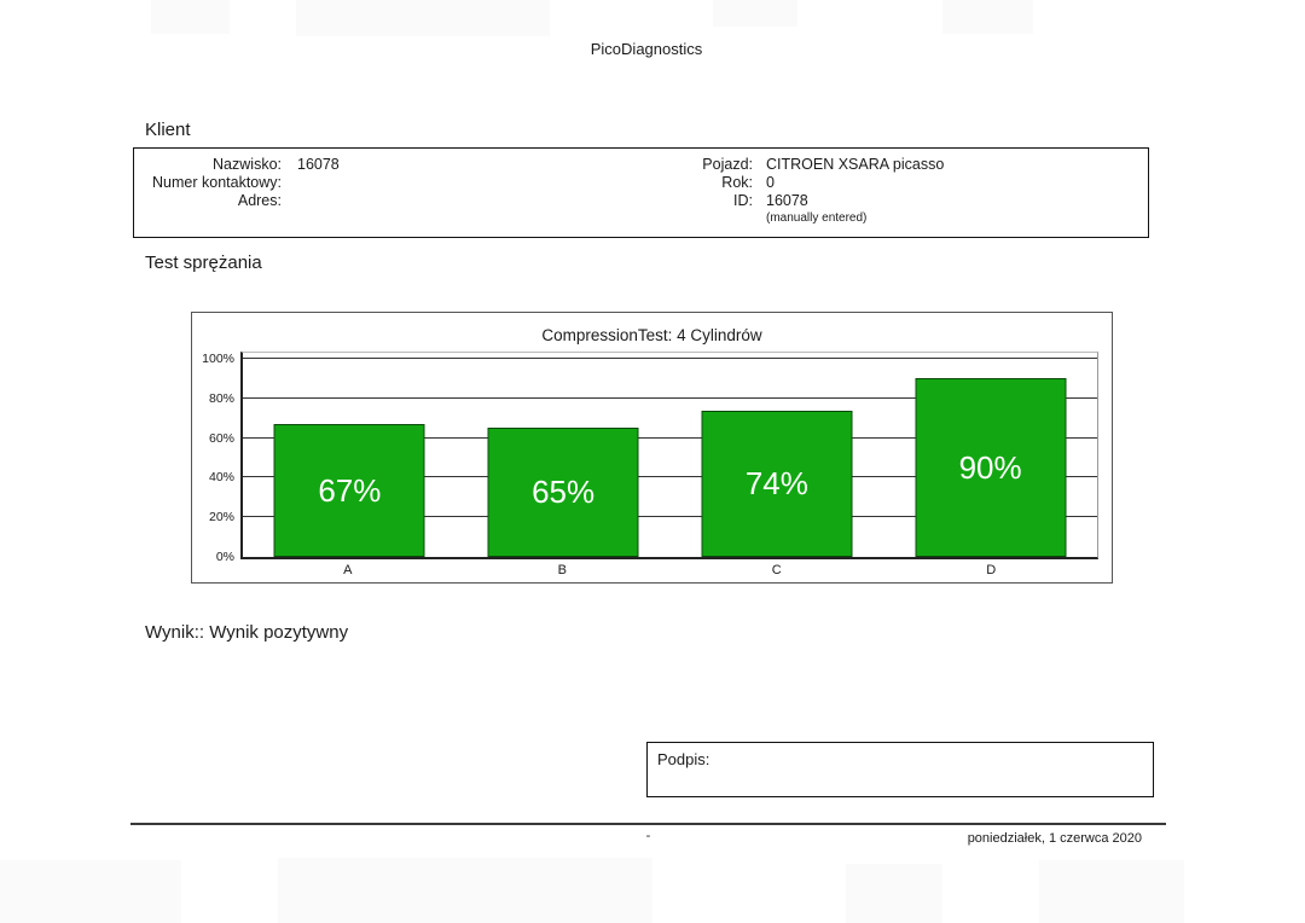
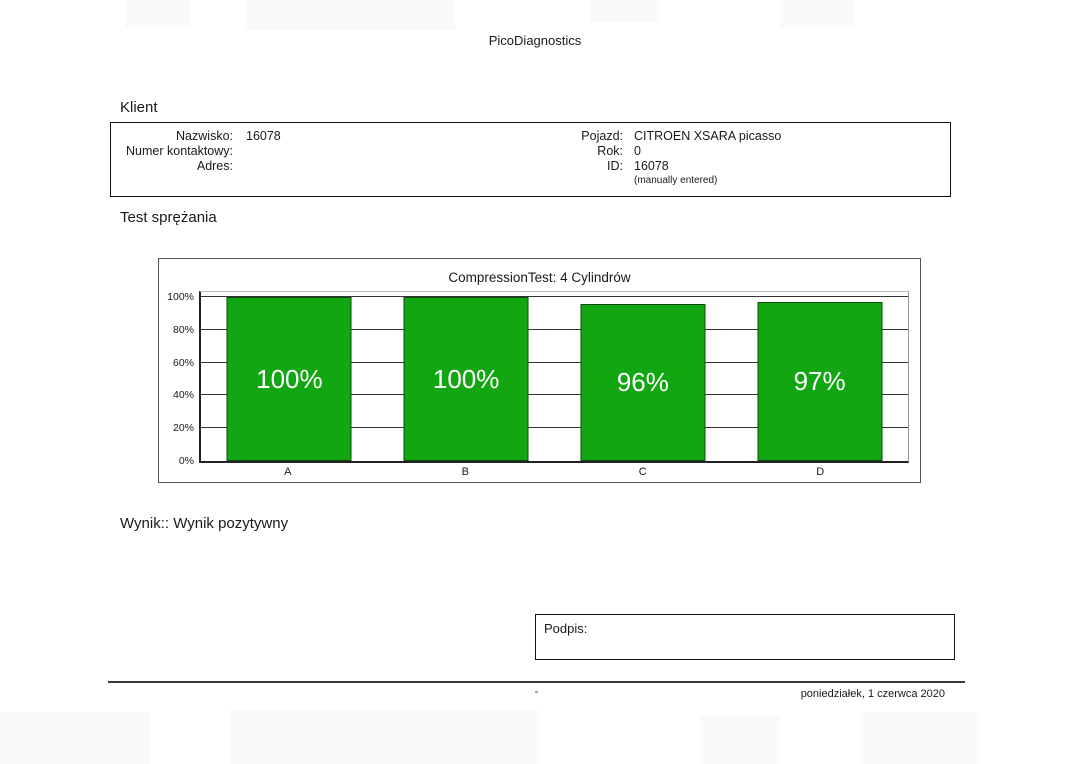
A: 67% -> 100%
B: 65% -> 100%
C: 74% -> 96%
D: 90% -> 97%
